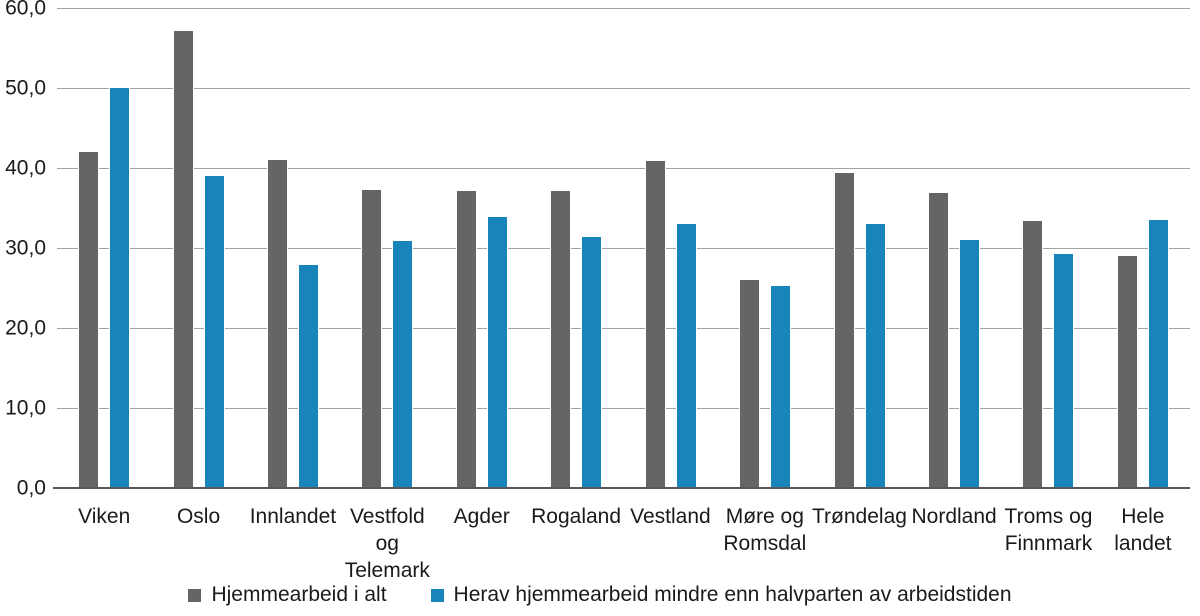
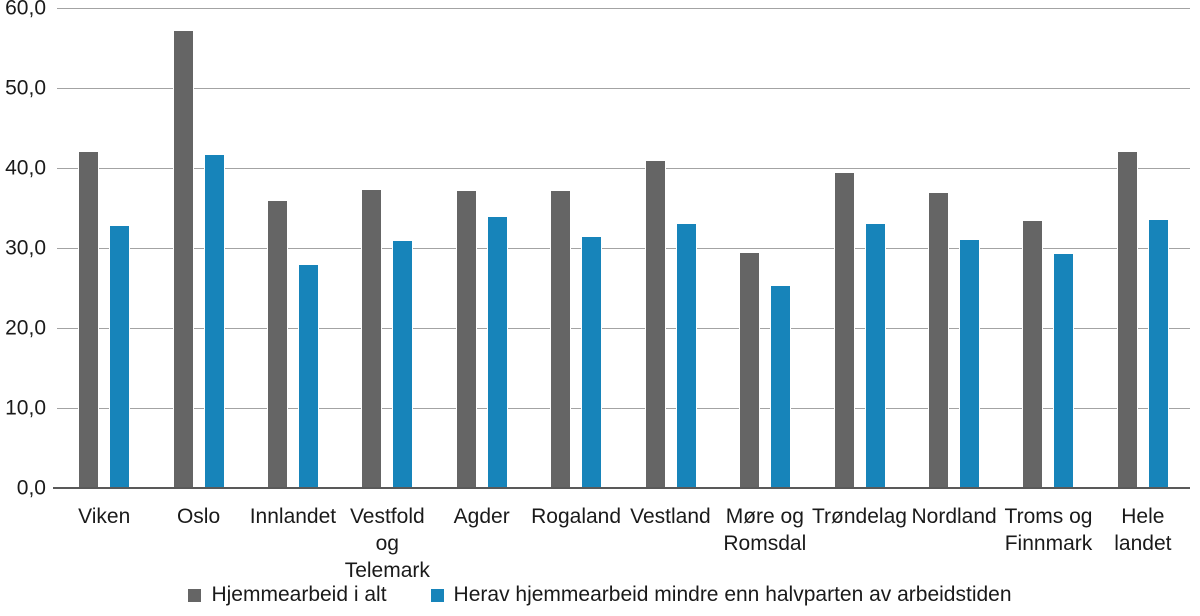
Herav hjemmearbeid mindre enn halvparten av arbeidstiden/Viken: 50 -> 33
Herav hjemmearbeid mindre enn halvparten av arbeidstiden/Oslo: 39 -> 42
Hjemmearbeid i alt/Innlandet: 41 -> 36
Hjemmearbeid i alt/Møre og Romsdal: 26 -> 29
Hjemmearbeid i alt/Hele landet: 29 -> 42
